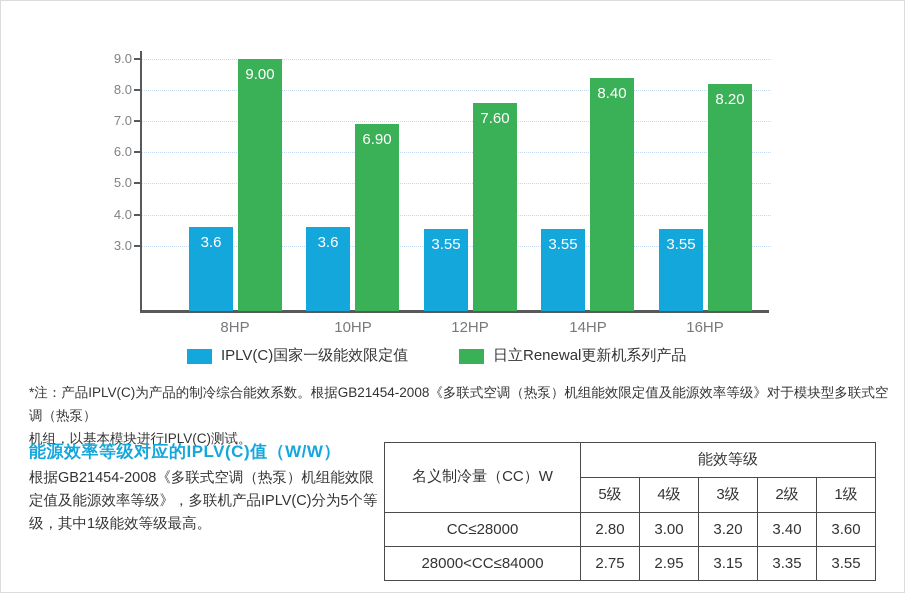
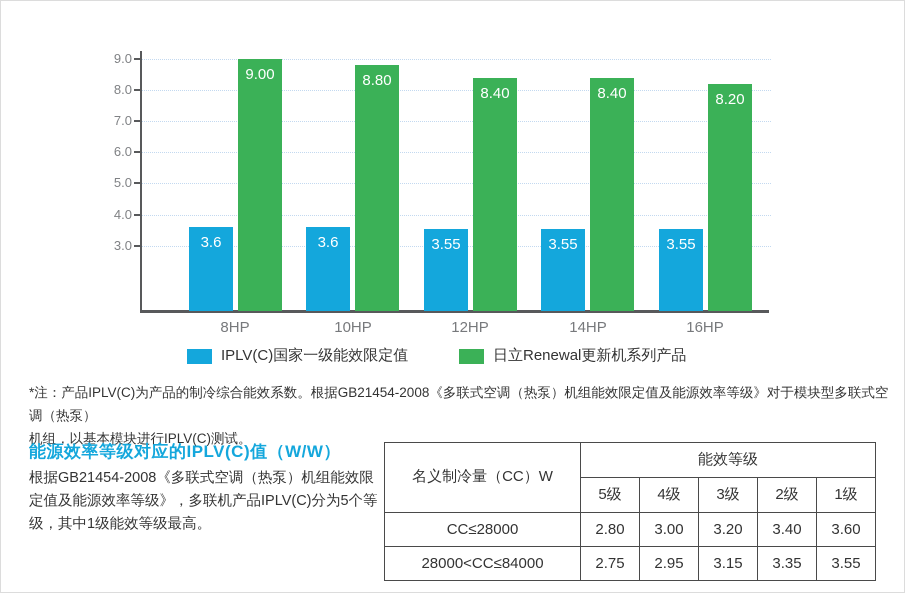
日立Renewal更新机系列产品/10HP: 6.90 -> 8.80
日立Renewal更新机系列产品/12HP: 7.60 -> 8.40
